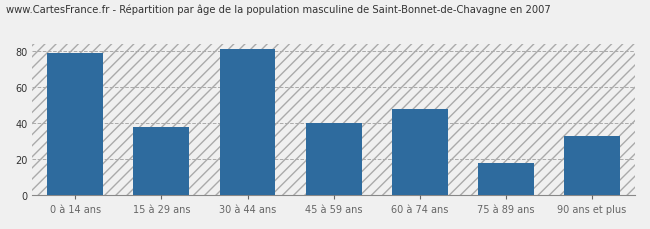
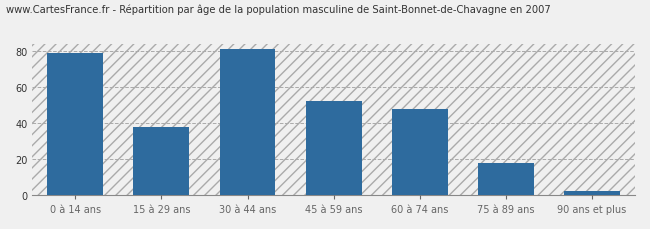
45 à 59 ans: 40 -> 52
90 ans et plus: 33 -> 2
